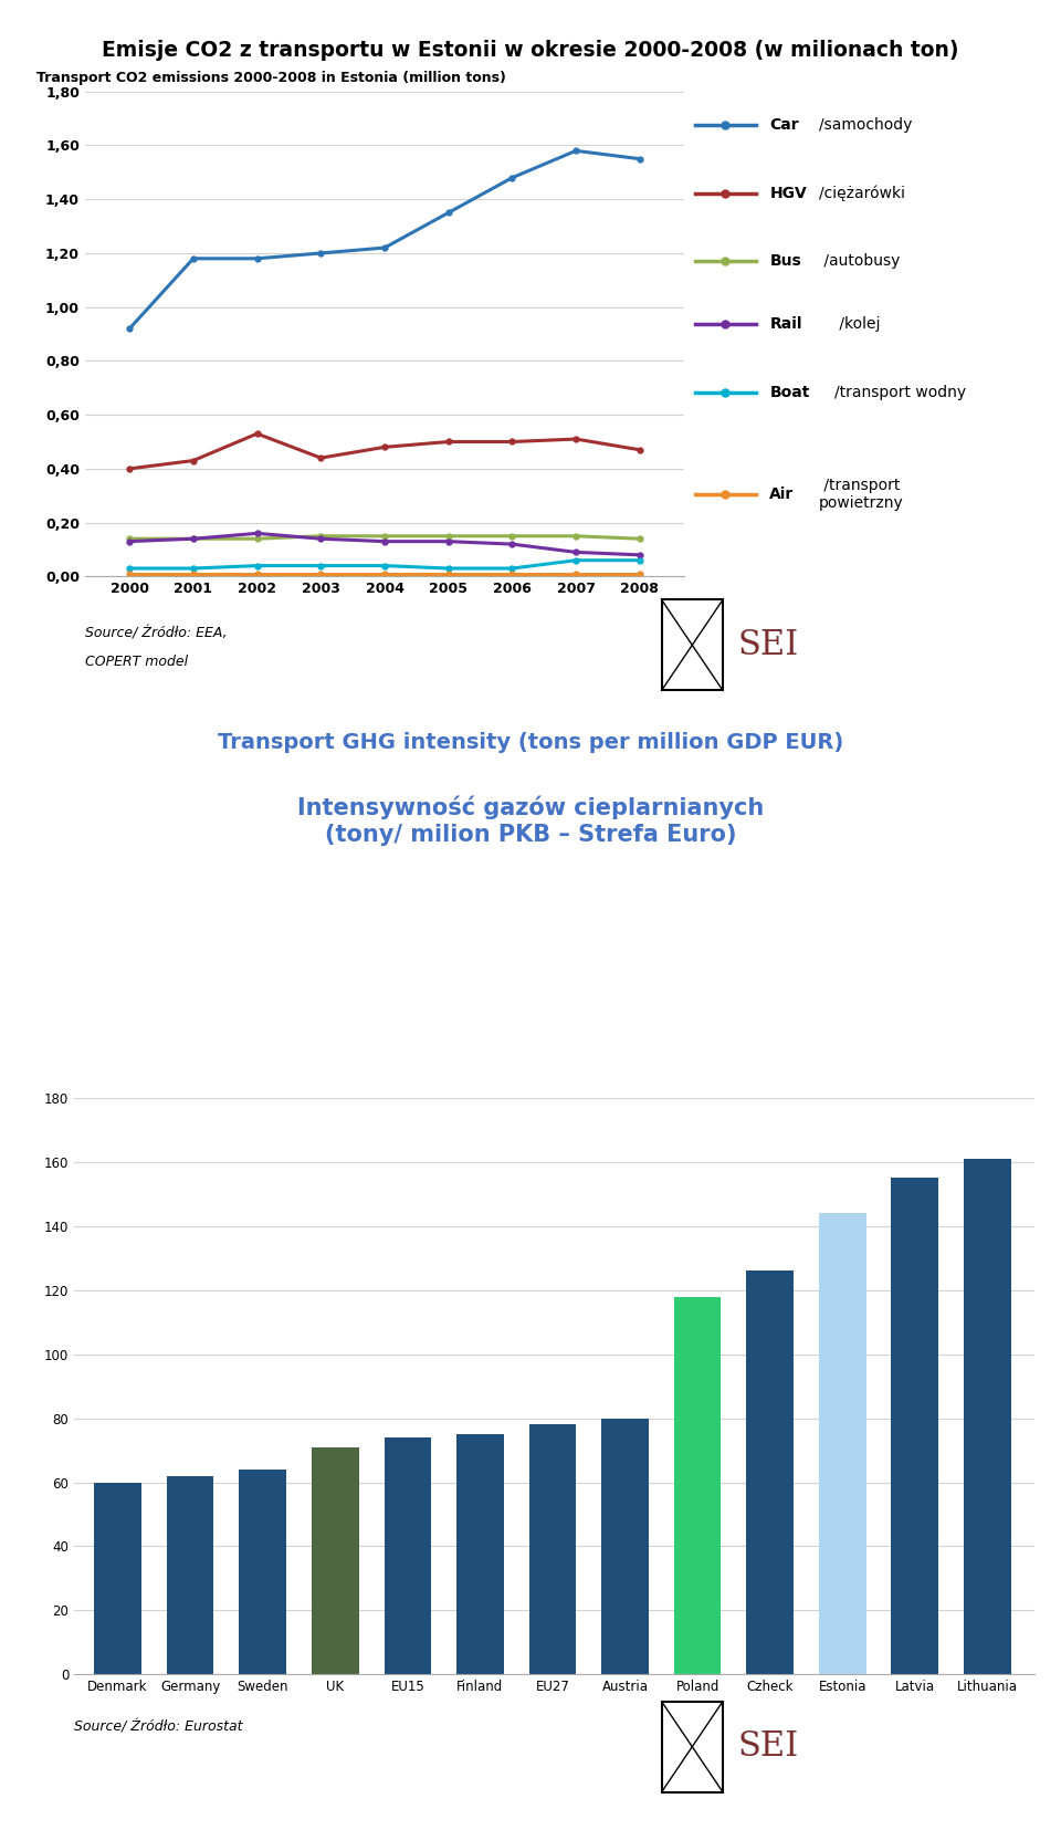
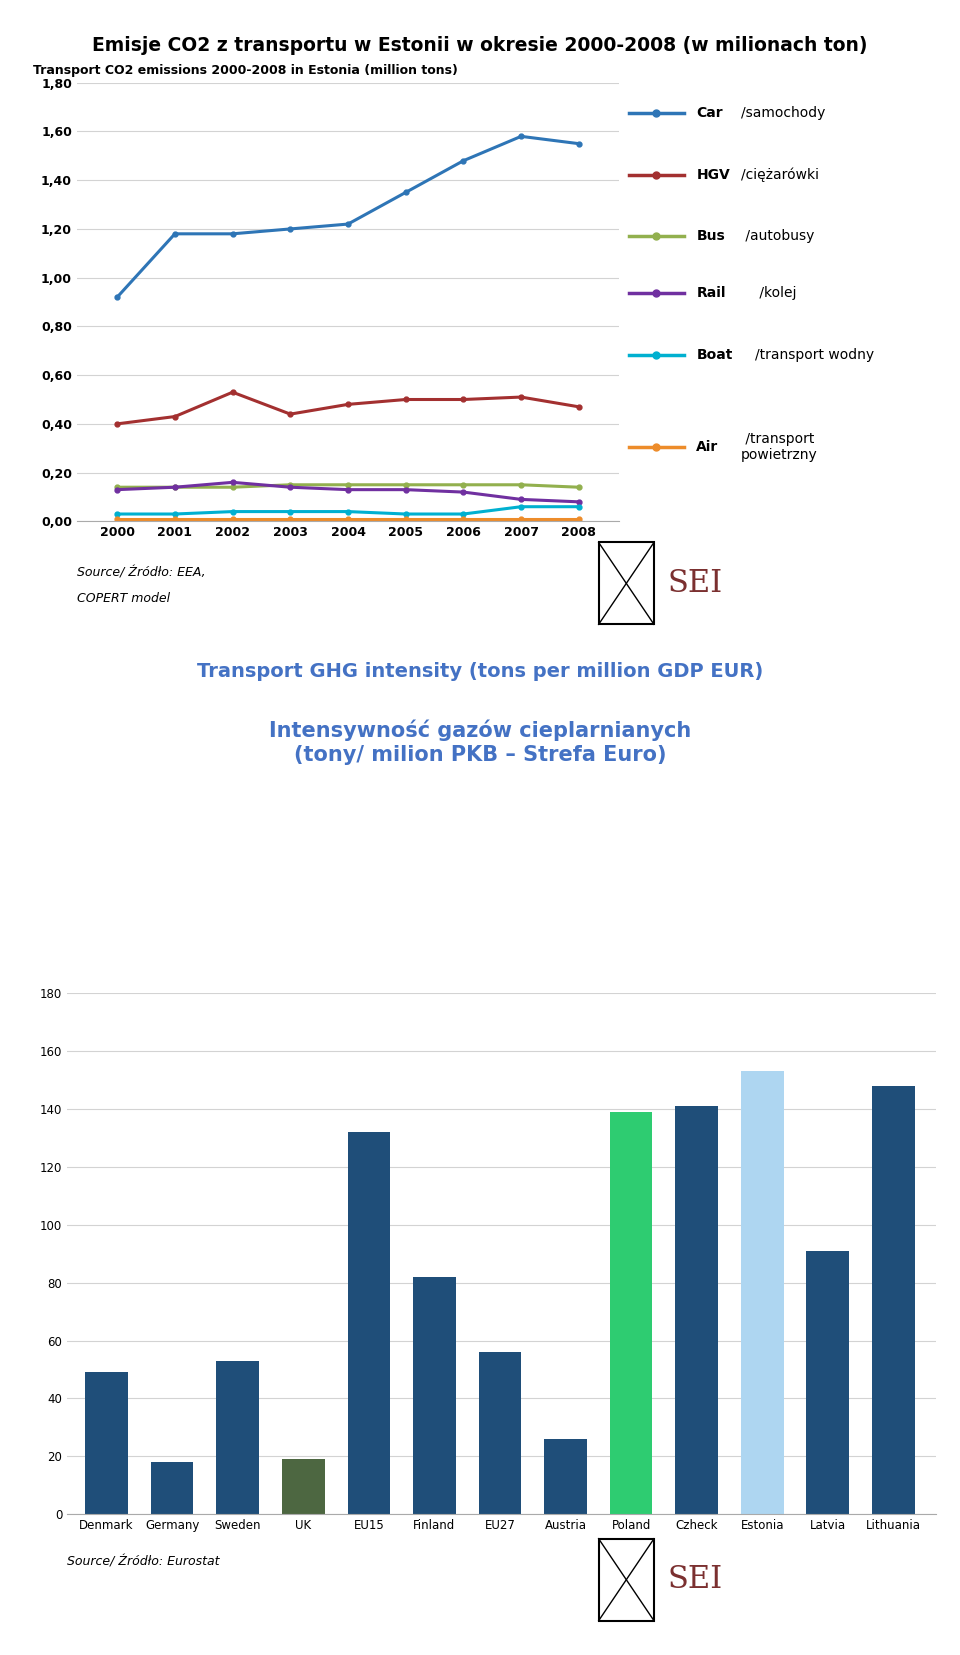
Denmark: 60 -> 49
Germany: 62 -> 18
Sweden: 64 -> 53
UK: 71 -> 19
EU15: 74 -> 132
Finland: 75 -> 82
EU27: 78 -> 56
Austria: 80 -> 26
Poland: 118 -> 139
Czheck: 126 -> 141
Estonia: 144 -> 153
Latvia: 155 -> 91
Lithuania: 161 -> 148
